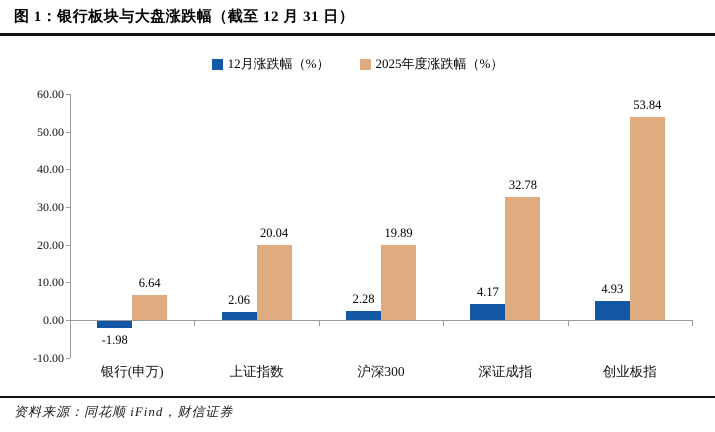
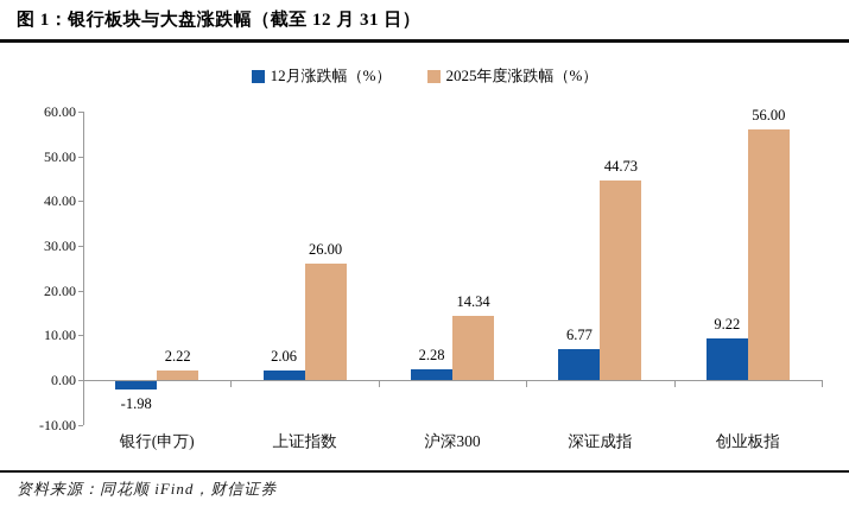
2025年度涨跌幅（%）/银行(申万): 6.64 -> 2.22
2025年度涨跌幅（%）/上证指数: 20.04 -> 26.00
2025年度涨跌幅（%）/沪深300: 19.89 -> 14.34
12月涨跌幅（%）/深证成指: 4.17 -> 6.77
2025年度涨跌幅（%）/深证成指: 32.78 -> 44.73
12月涨跌幅（%）/创业板指: 4.93 -> 9.22
2025年度涨跌幅（%）/创业板指: 53.84 -> 56.00
